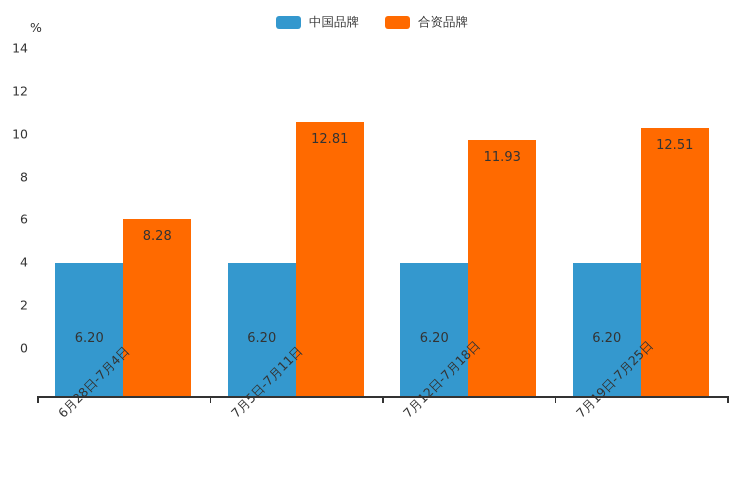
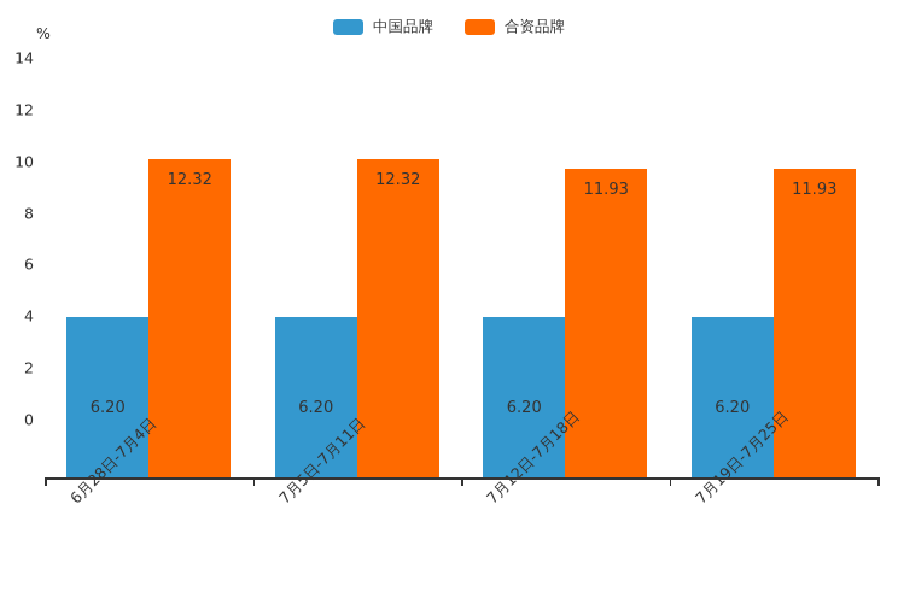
合资品牌/6月28日-7月4日: 8.28 -> 12.32
合资品牌/7月5日-7月11日: 12.81 -> 12.32
合资品牌/7月19日-7月25日: 12.51 -> 11.93
